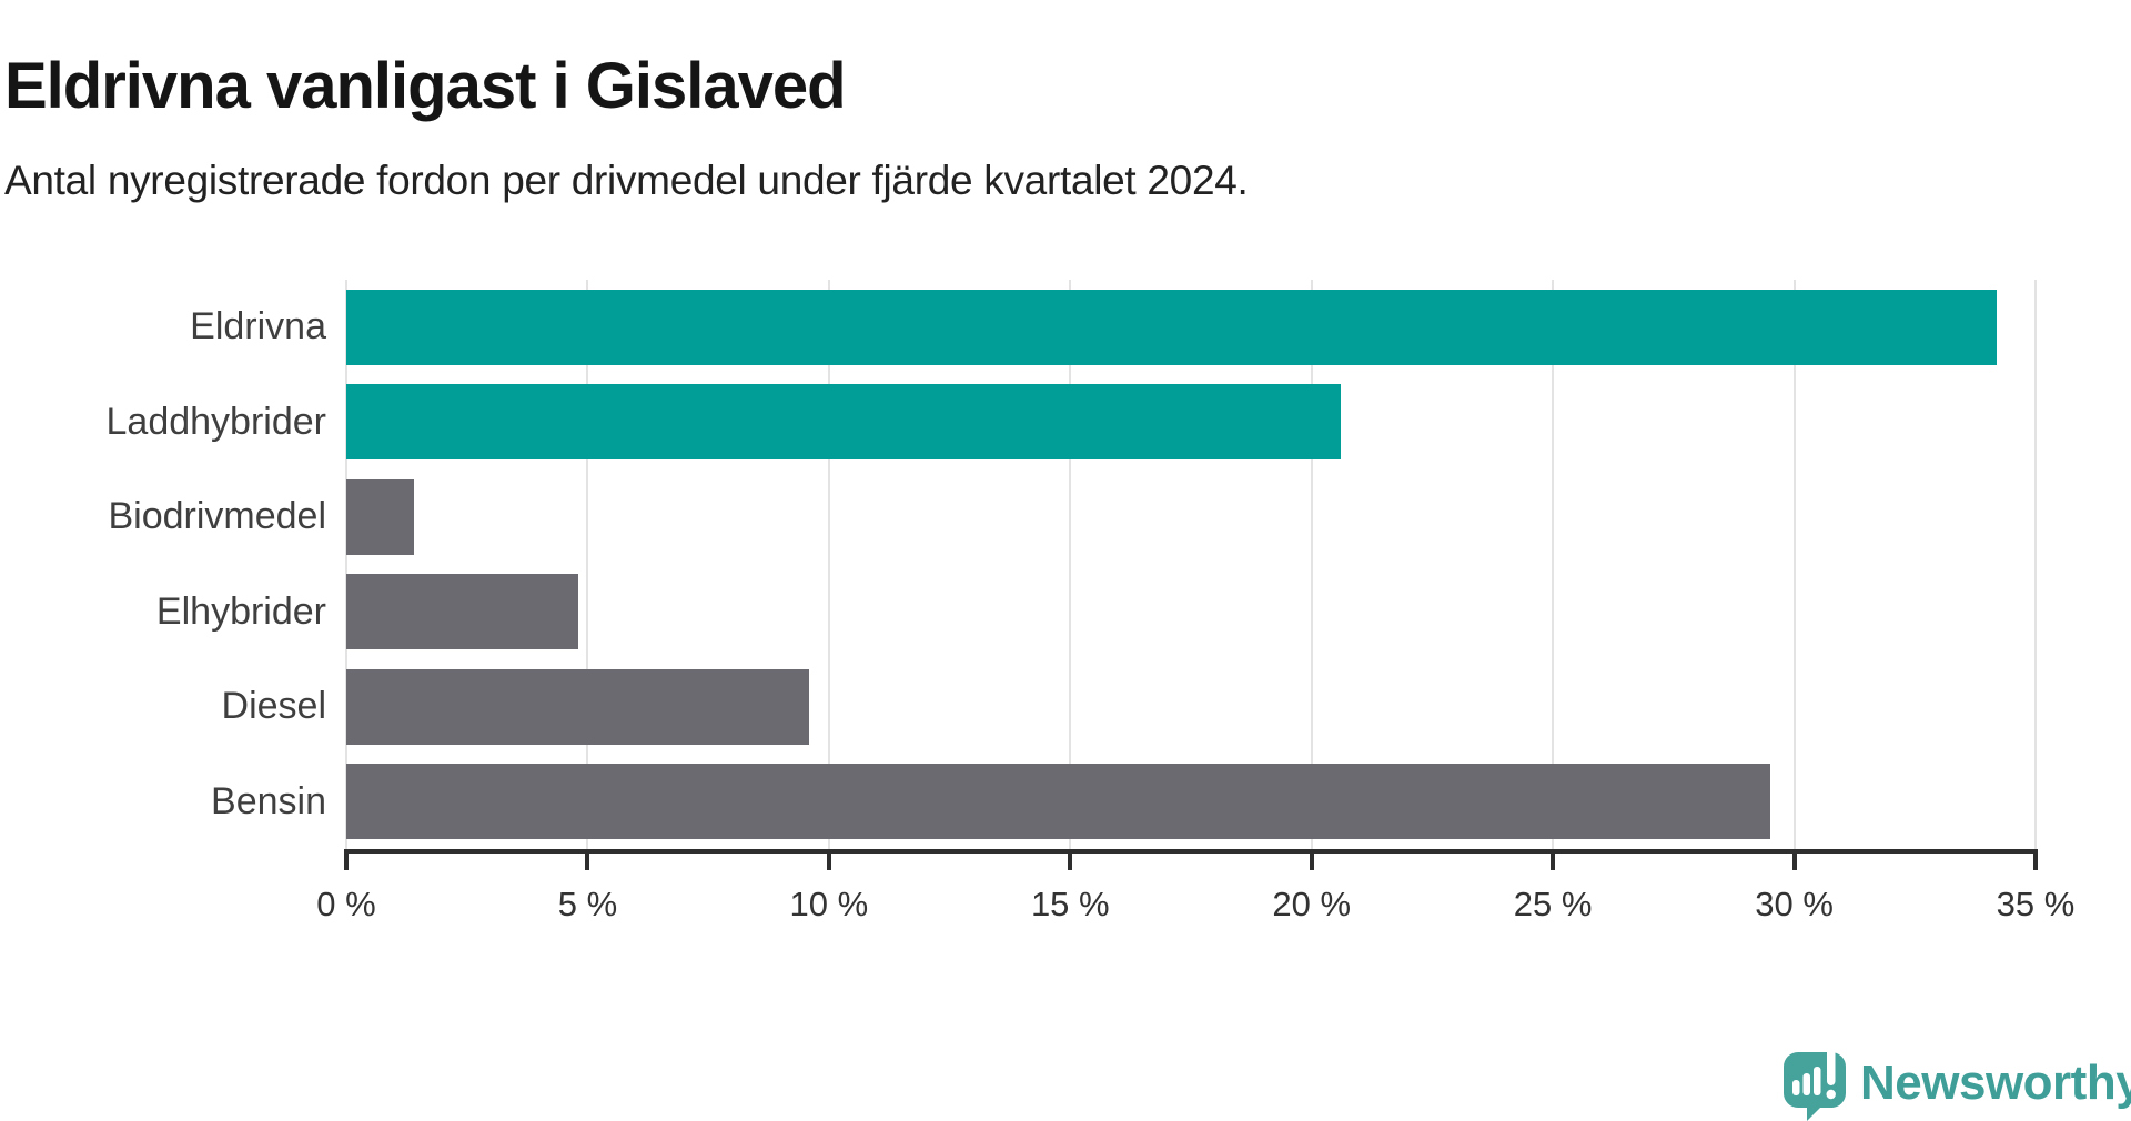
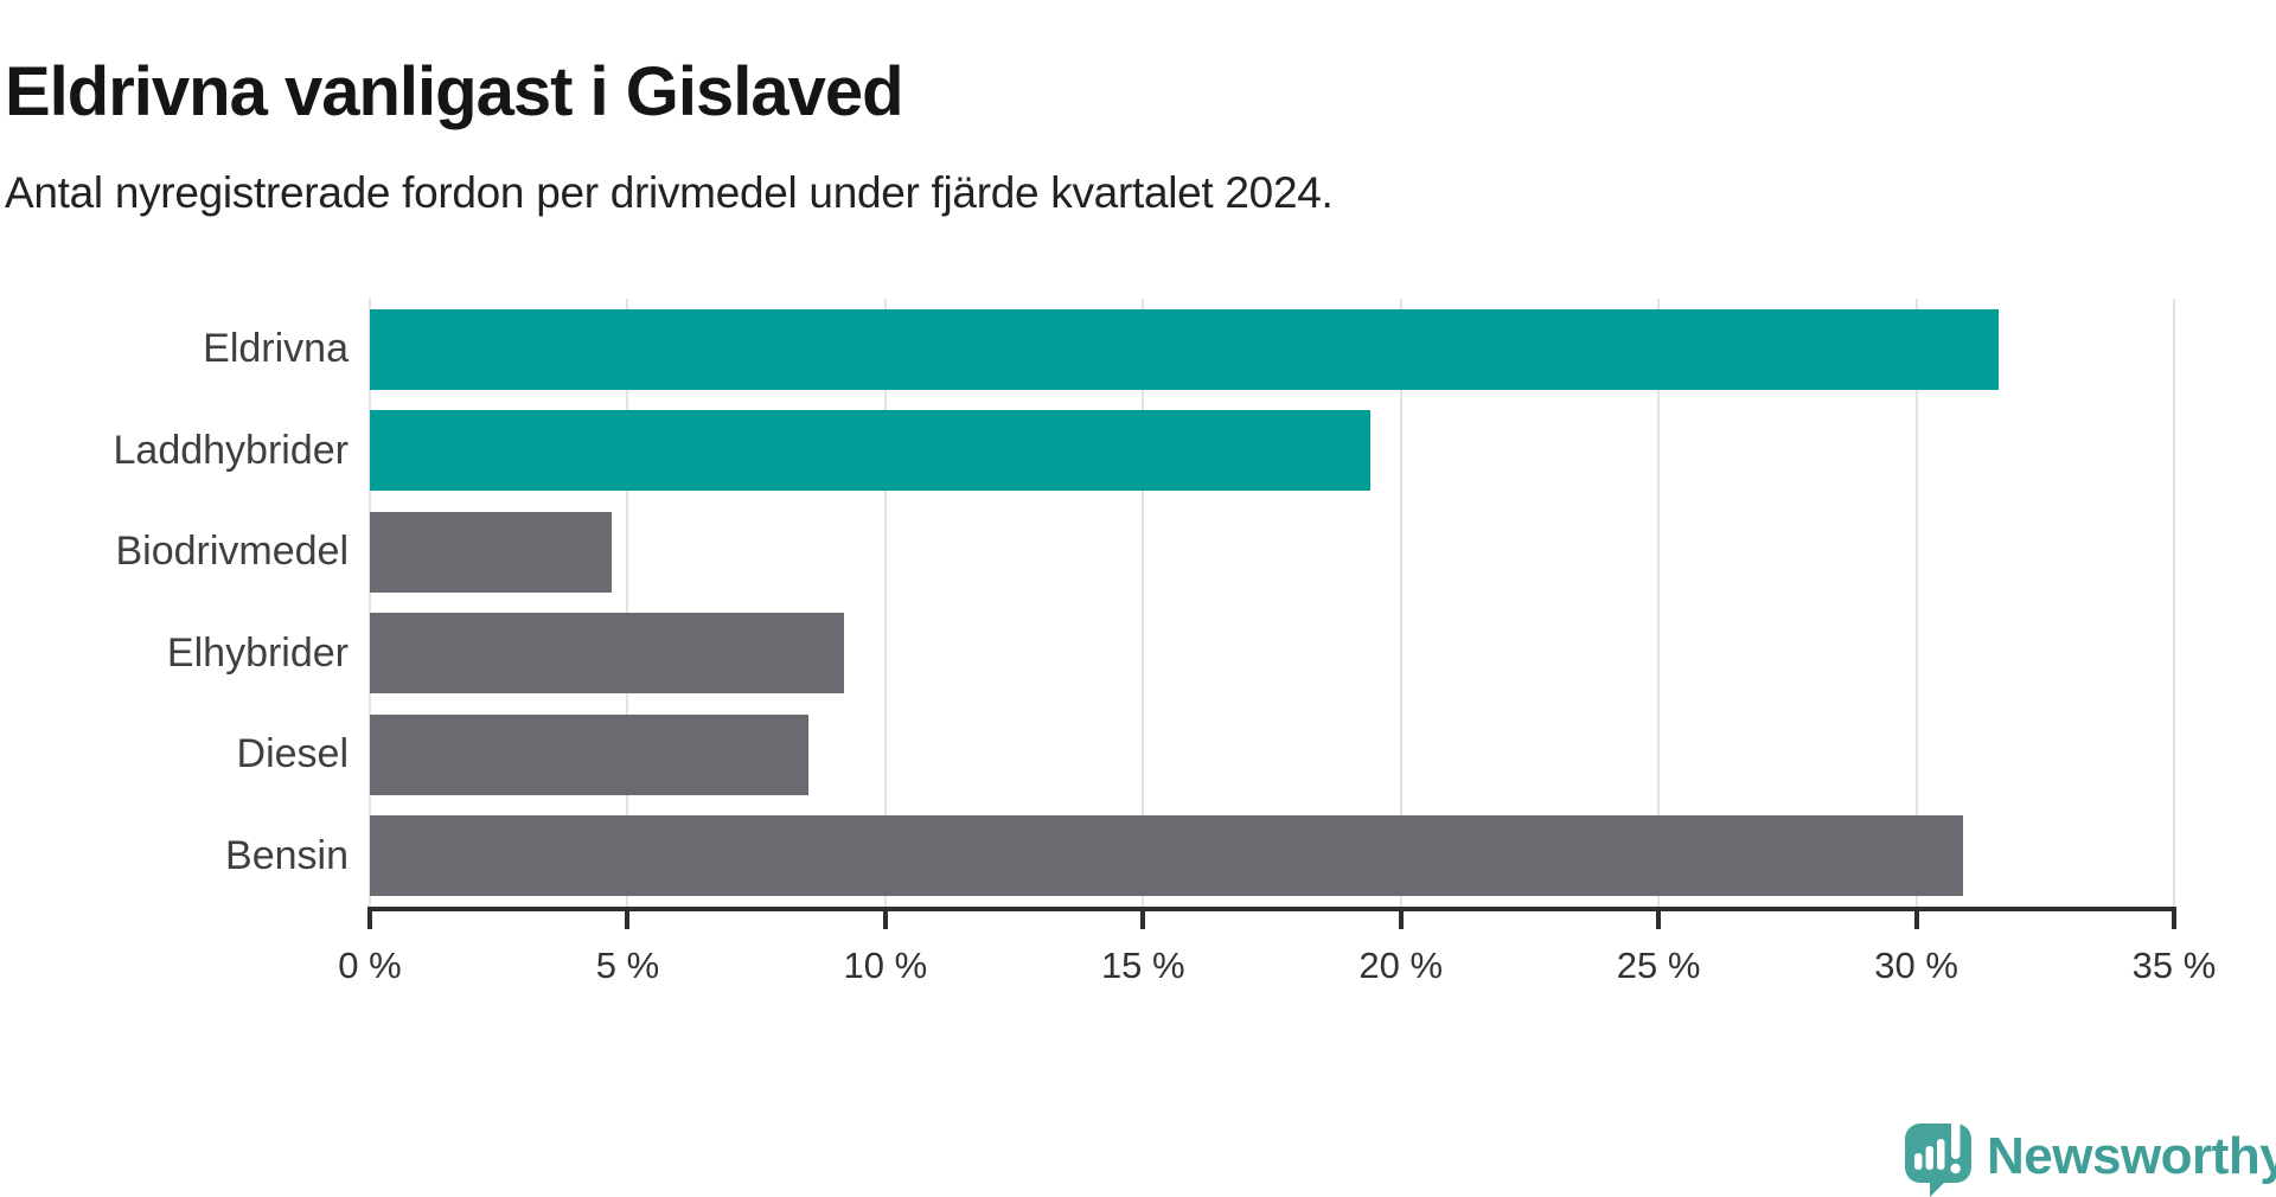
Eldrivna: 34.2% -> 31.6%
Laddhybrider: 20.6% -> 19.4%
Biodrivmedel: 1.4% -> 4.7%
Elhybrider: 4.8% -> 9.2%
Diesel: 9.6% -> 8.5%
Bensin: 29.5% -> 30.9%
